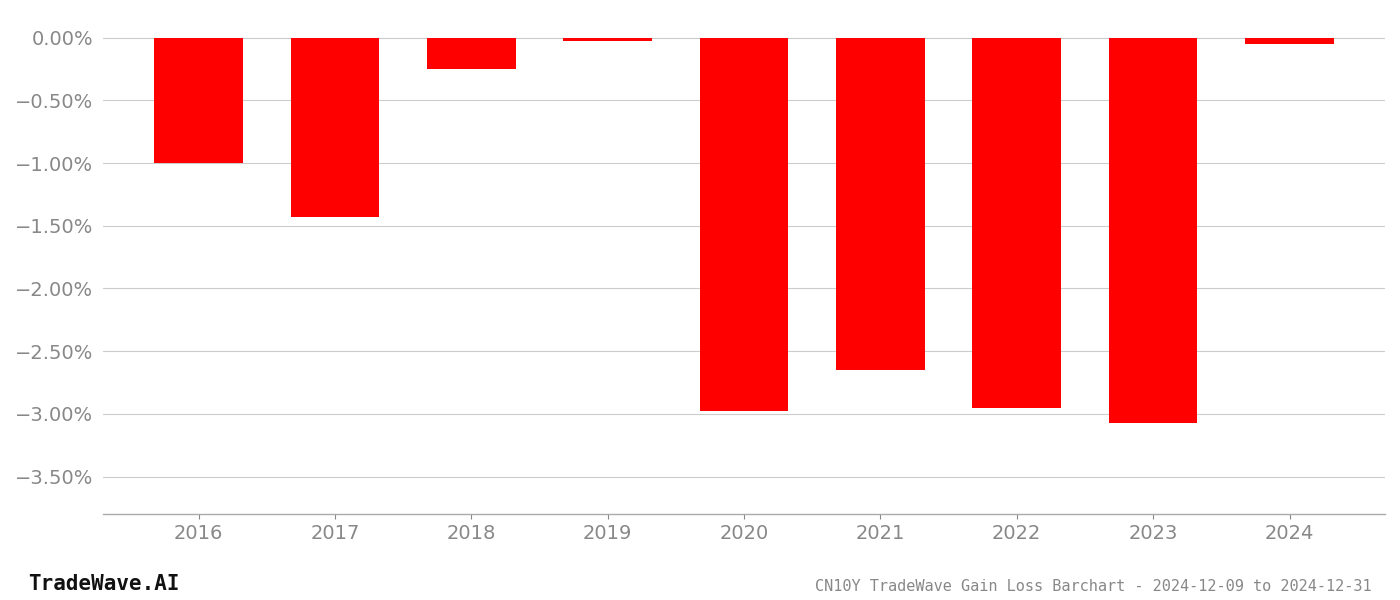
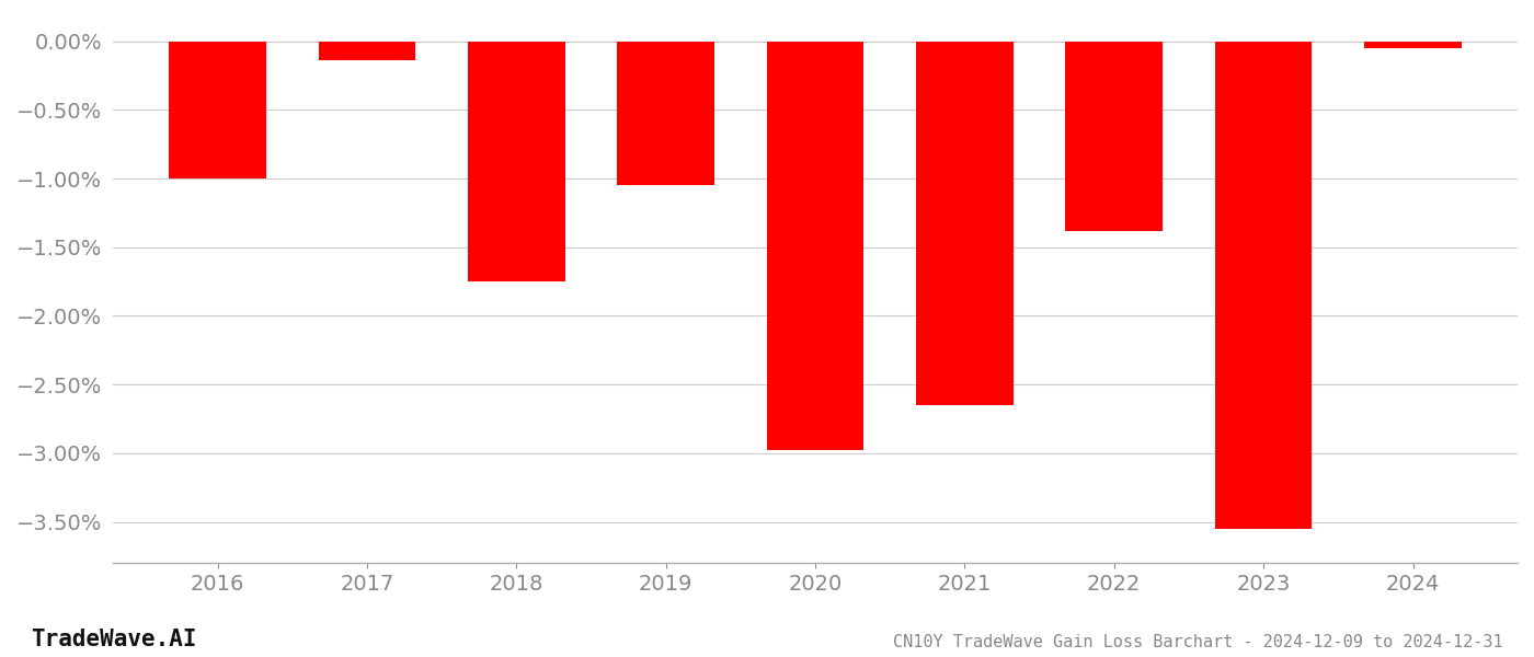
2017: -1.43% -> -0.14%
2018: -0.25% -> -1.75%
2019: -0.03% -> -1.05%
2022: -2.95% -> -1.38%
2023: -3.07% -> -3.55%
